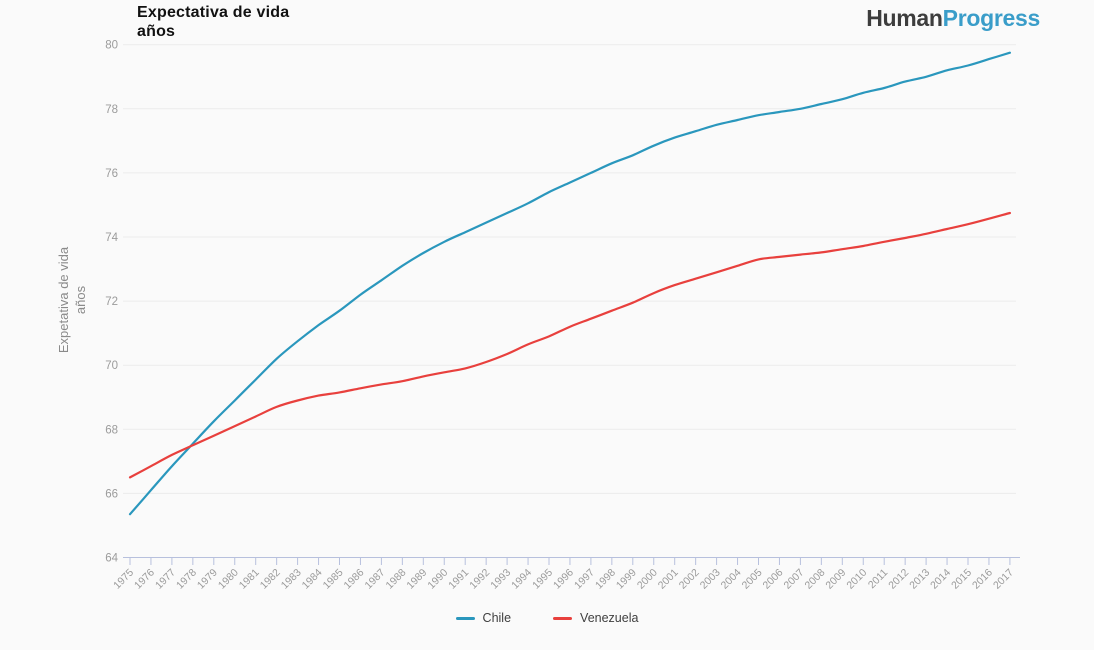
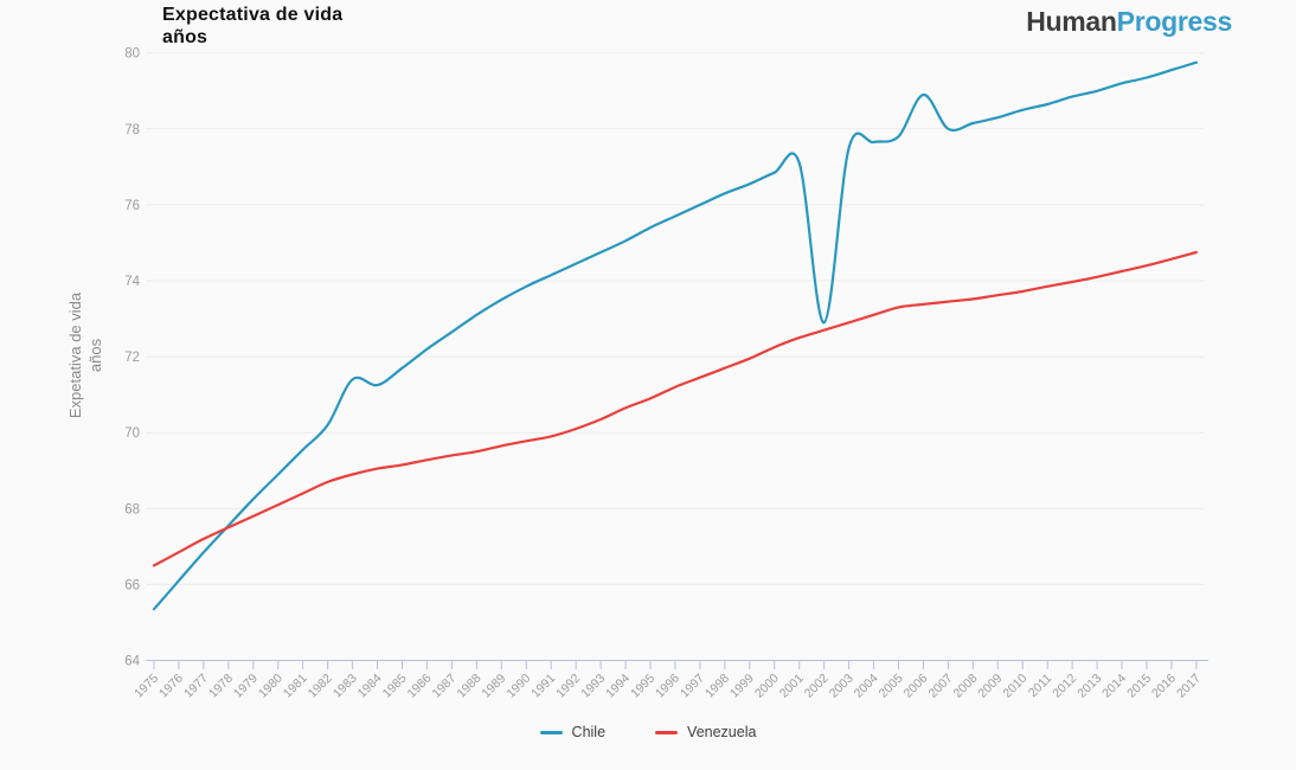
Chile/1983: 70.8 -> 71.4
Chile/2002: 77.3 -> 72.9
Chile/2006: 77.9 -> 78.9
